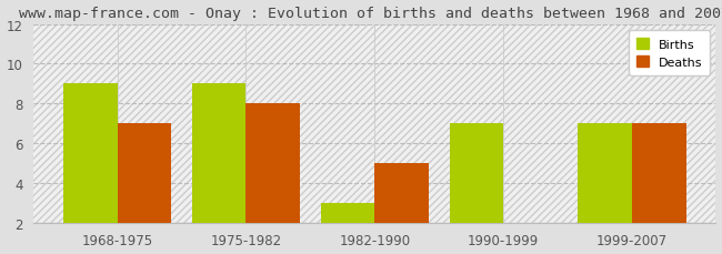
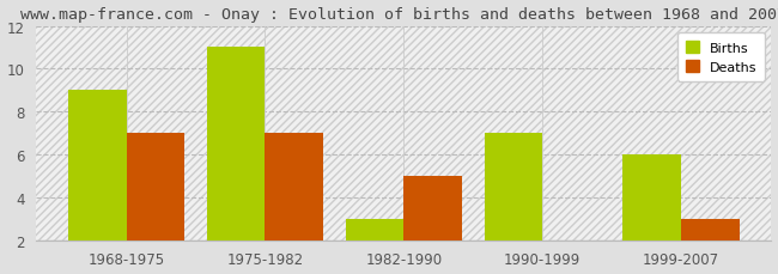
Births/1975-1982: 9 -> 11
Deaths/1975-1982: 8 -> 7
Births/1999-2007: 7 -> 6
Deaths/1999-2007: 7 -> 3
